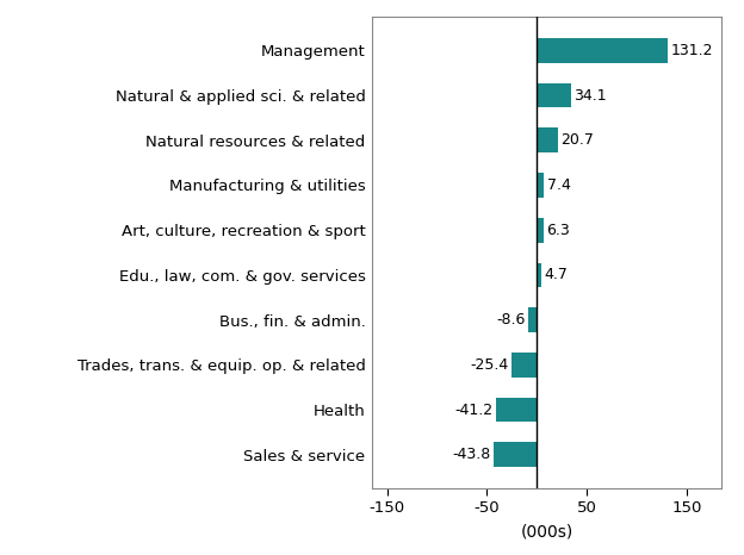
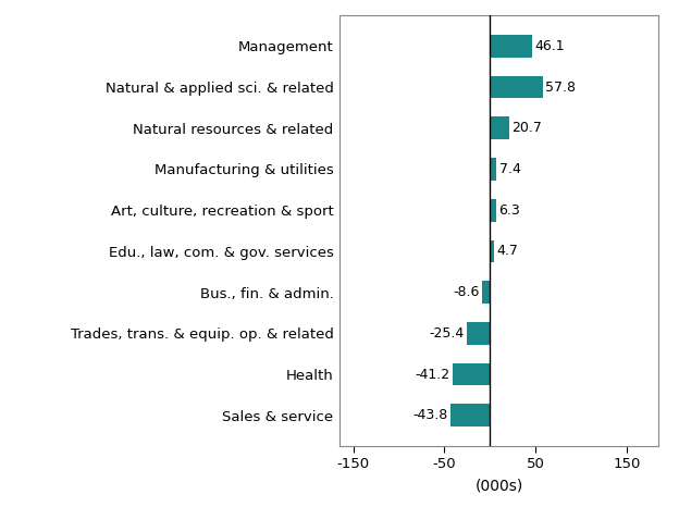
Management: 131.2 -> 46.1
Natural & applied sci. & related: 34.1 -> 57.8
